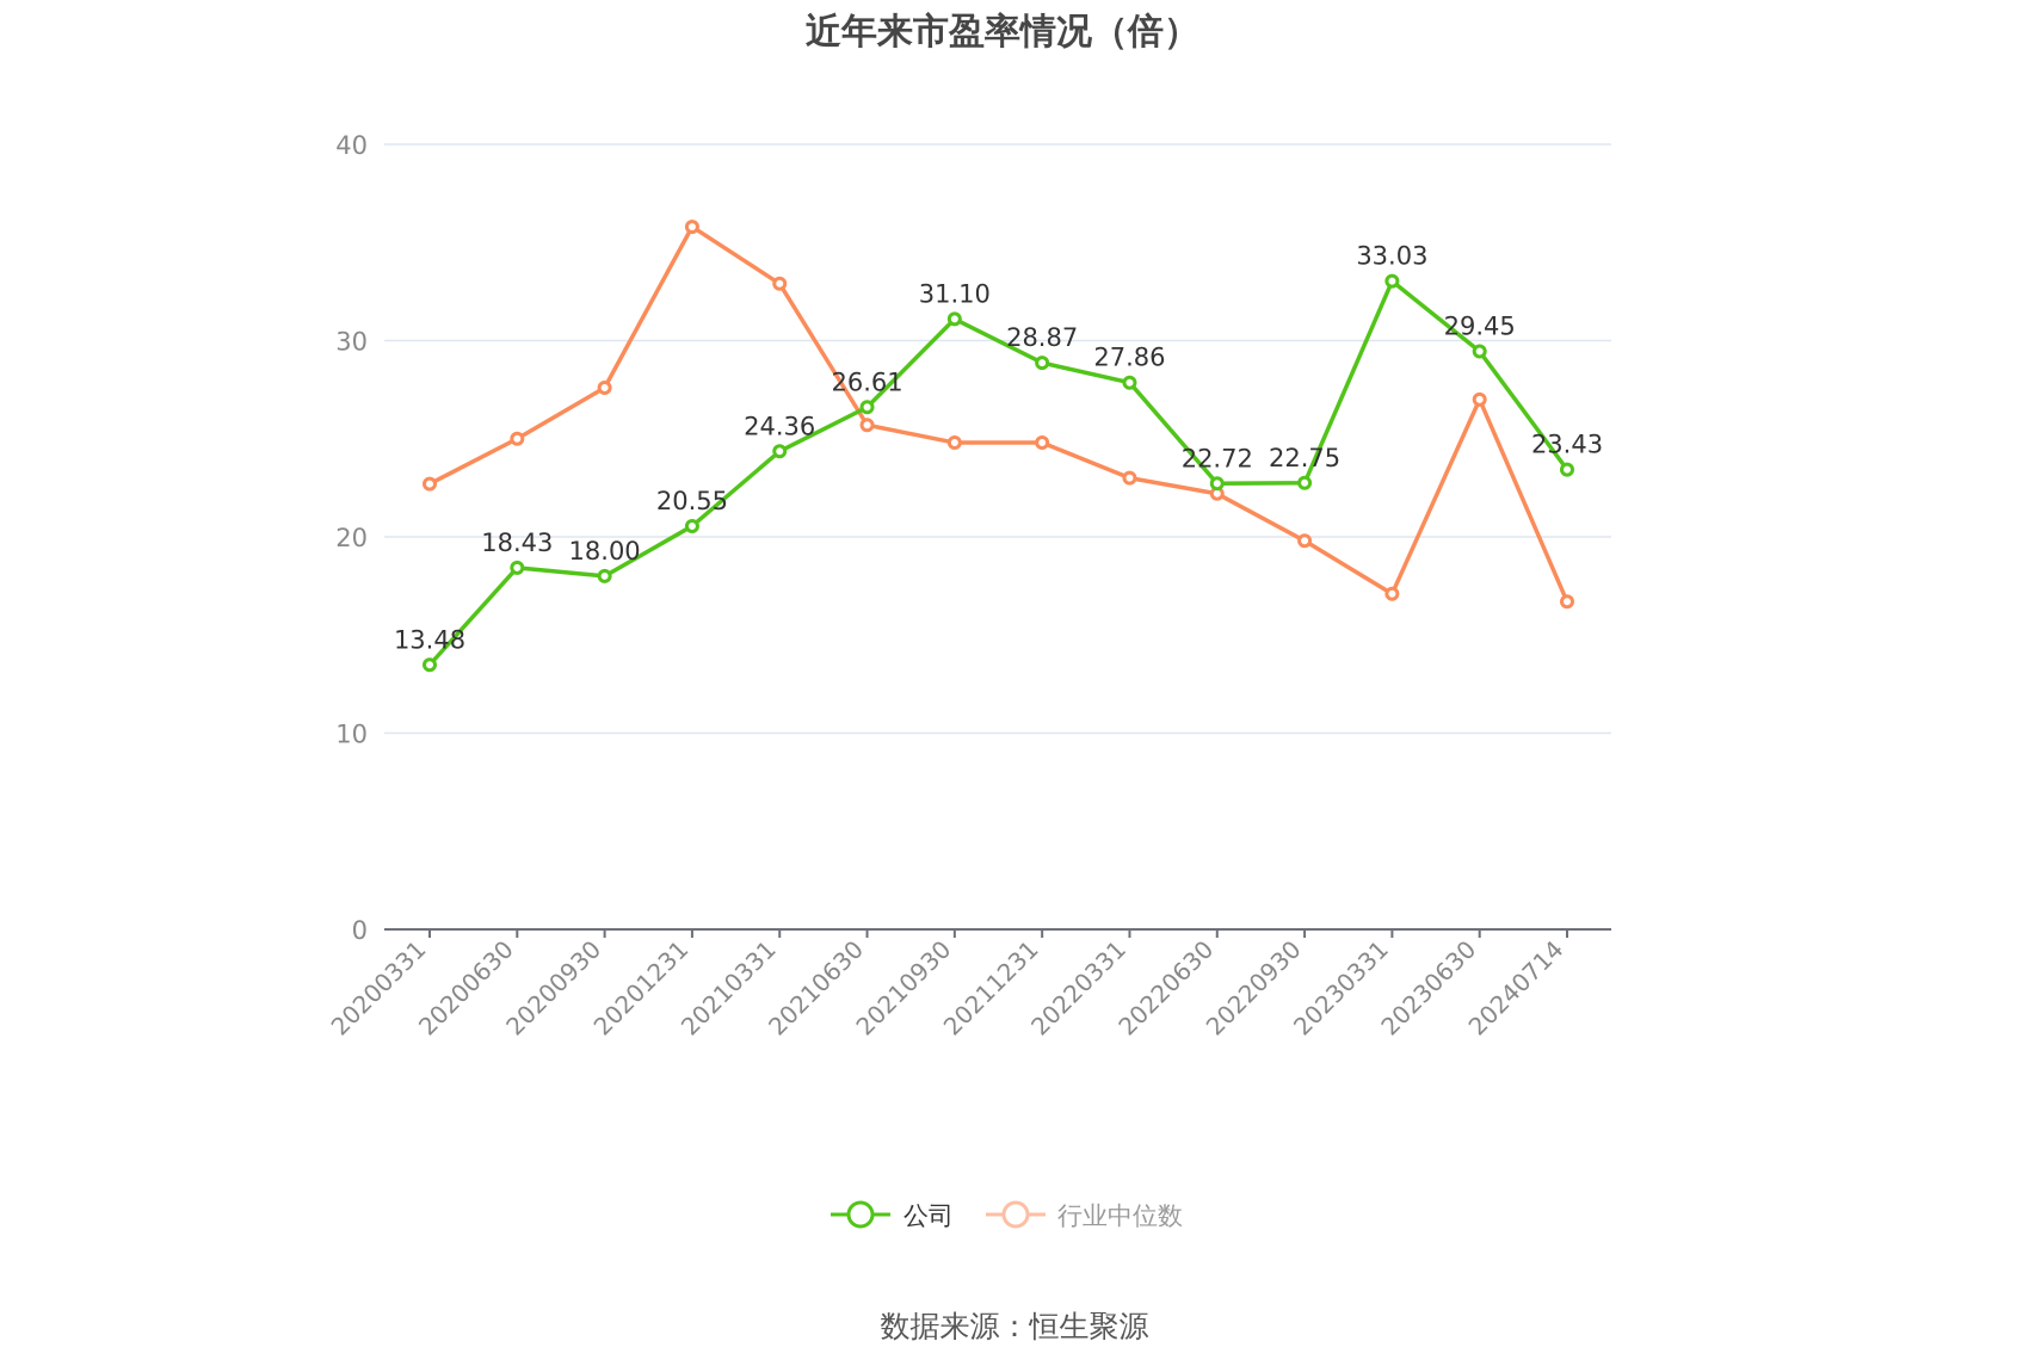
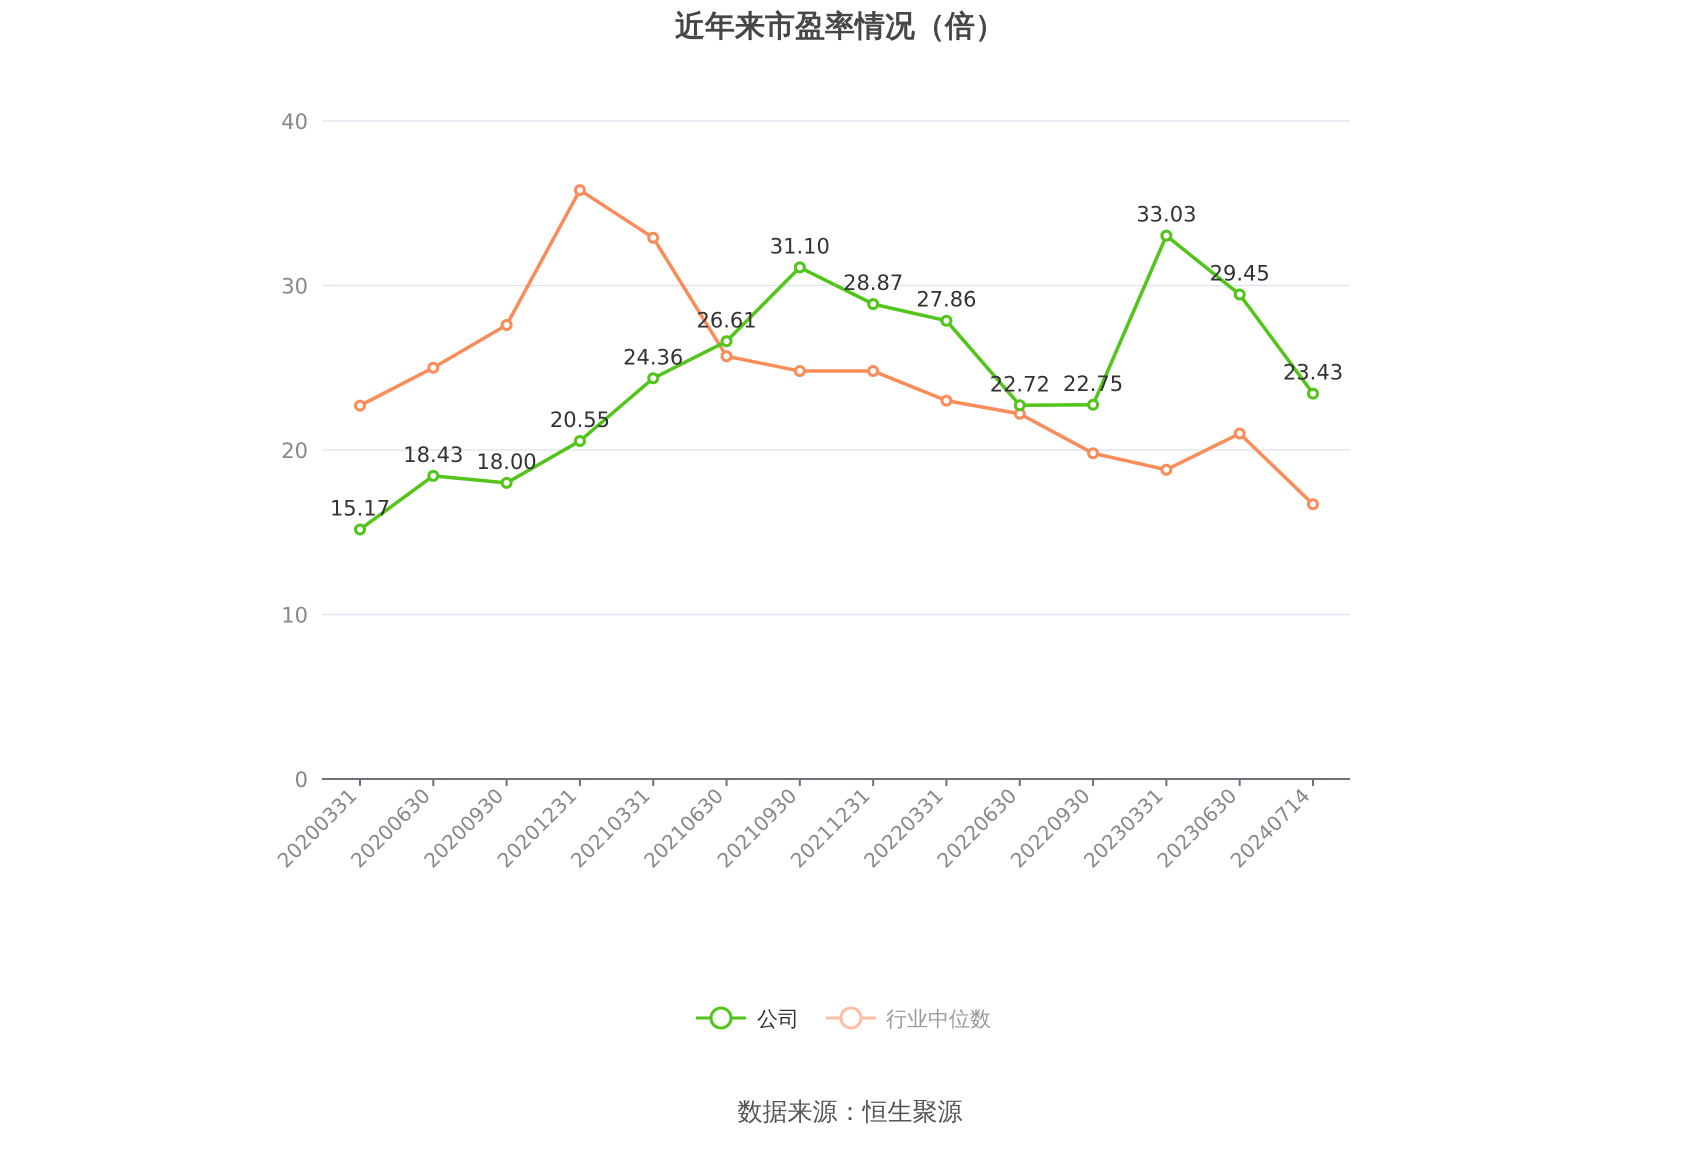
公司/20200331: 13.48 -> 15.17
行业中位数/20230331: 17.1 -> 18.8
行业中位数/20230630: 27.0 -> 21.0
